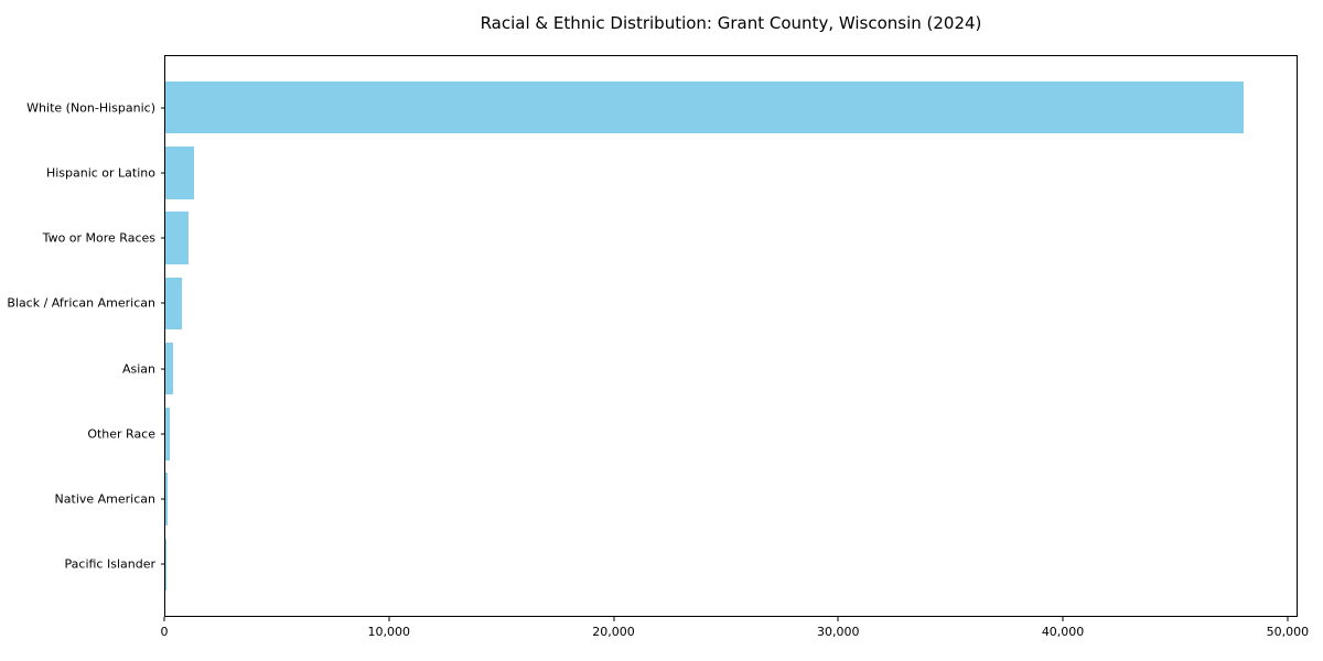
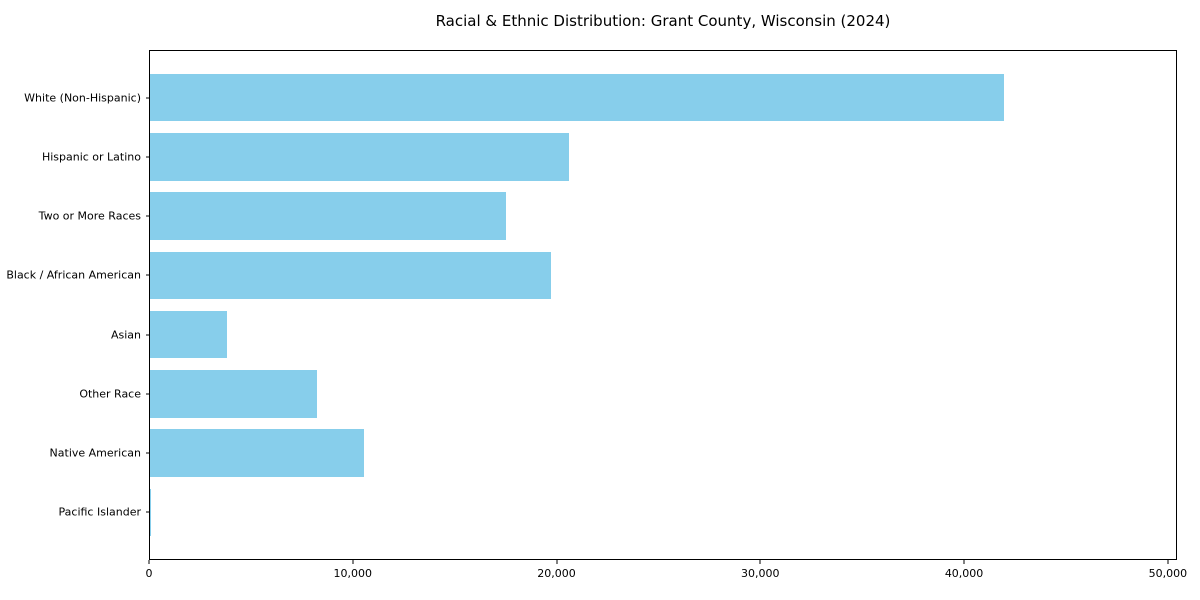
White (Non-Hispanic): 48100 -> 42000
Hispanic or Latino: 1300 -> 20600
Two or More Races: 1000 -> 17500
Black / African American: 800 -> 19700
Asian: 400 -> 3800
Other Race: 200 -> 8200
Native American: 100 -> 10500
